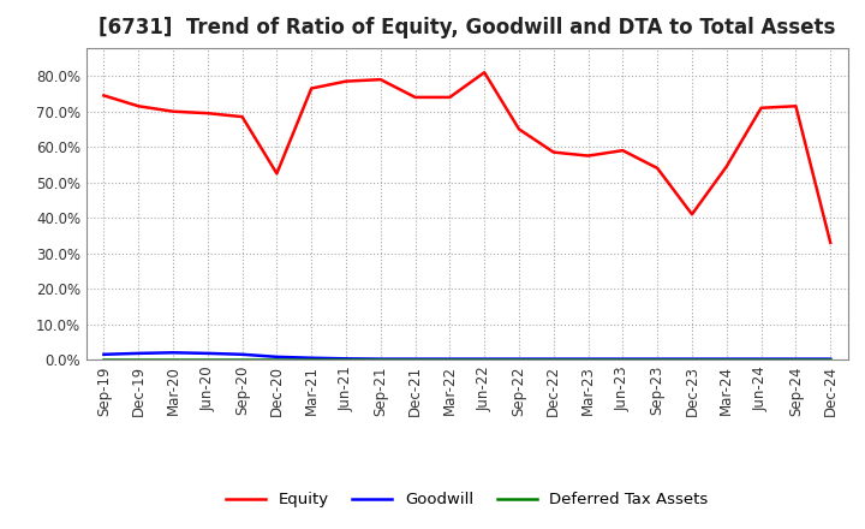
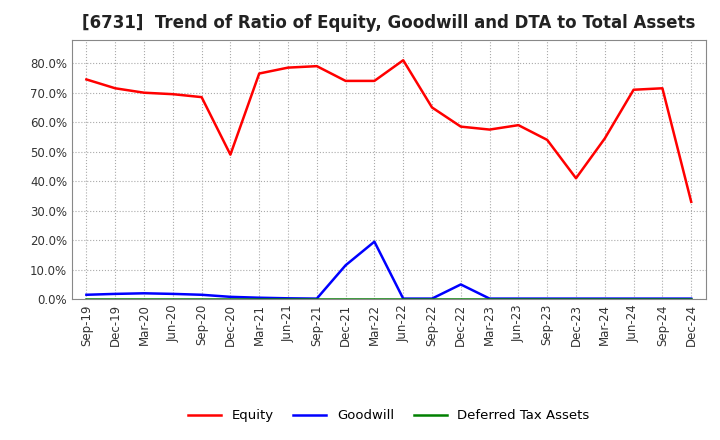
Equity/Dec-20: 52.5% -> 49.0%
Goodwill/Dec-21: 0.2% -> 11.5%
Goodwill/Mar-22: 0.2% -> 19.5%
Goodwill/Dec-22: 0.2% -> 5.0%
